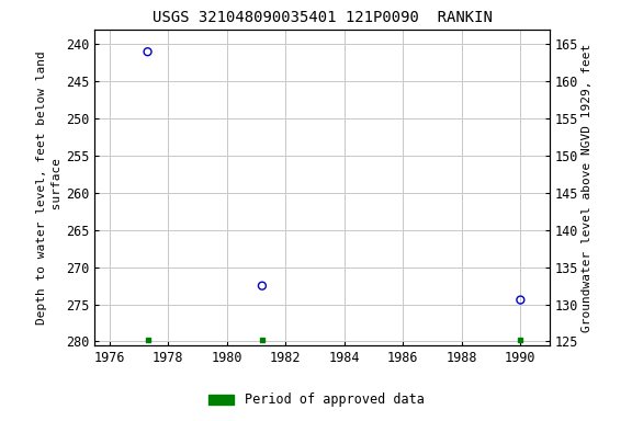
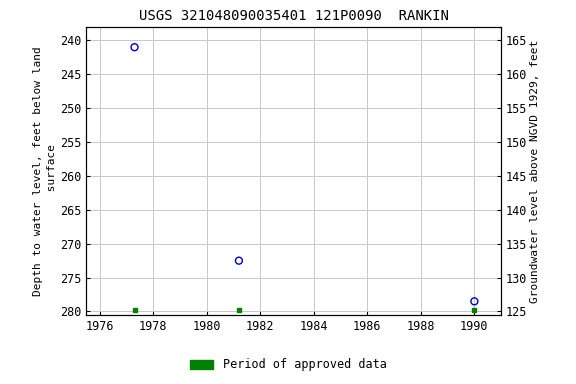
1990: 274.4 -> 278.5
